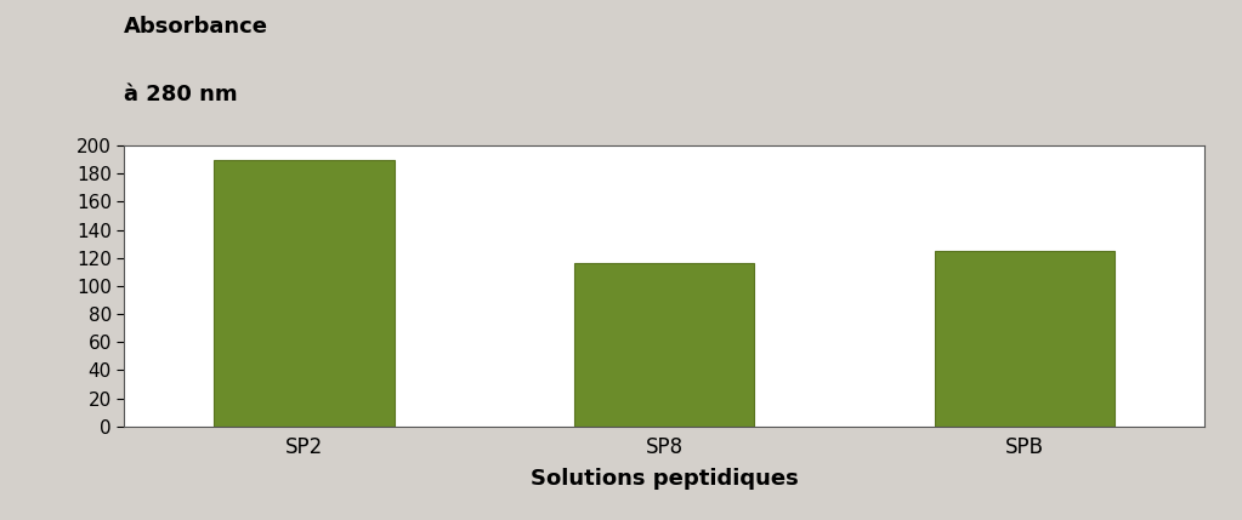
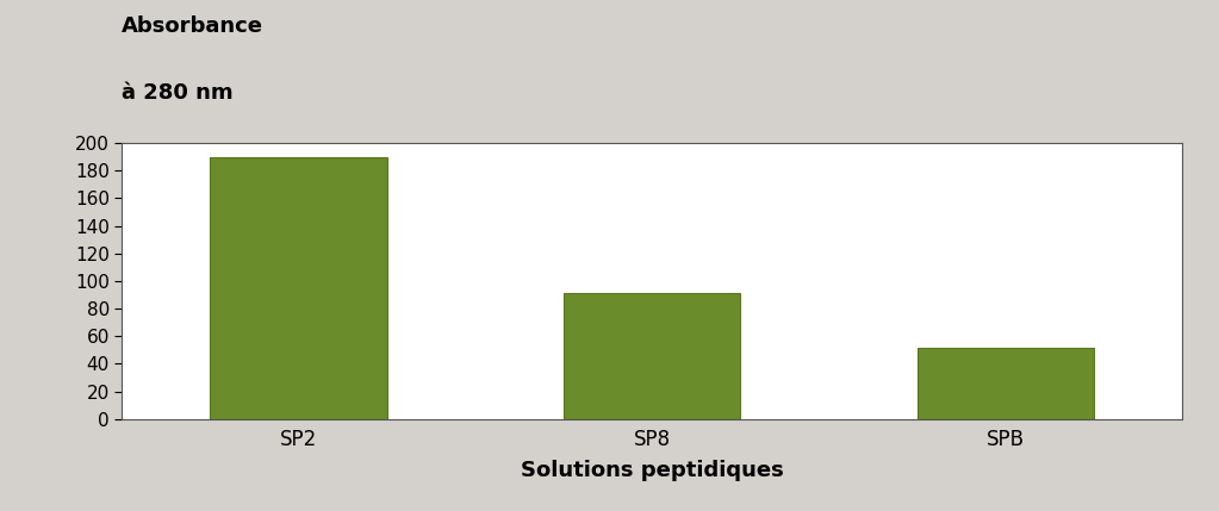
SP8: 116 -> 91
SPB: 125 -> 52
